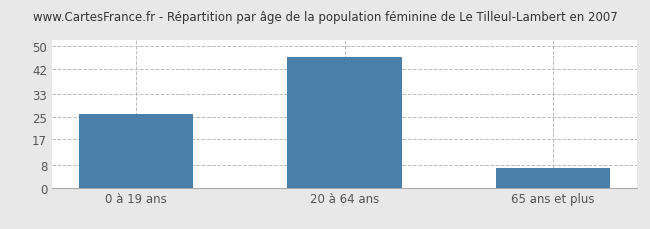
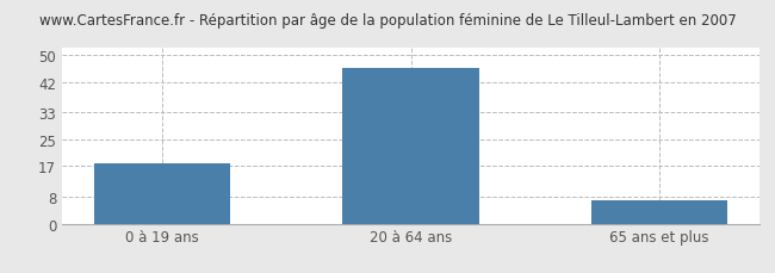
0 à 19 ans: 26 -> 18
